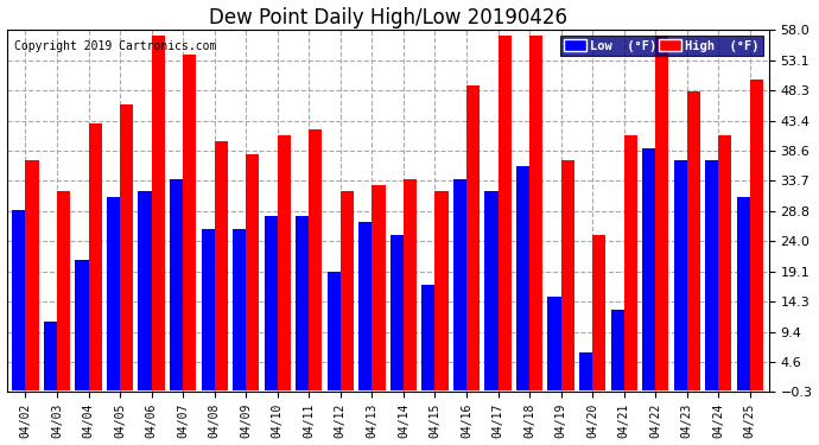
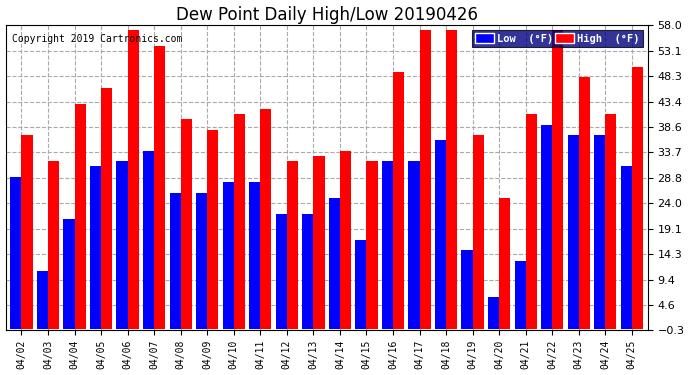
Low (°F)/04/12: 19 -> 22
Low (°F)/04/13: 27 -> 22
Low (°F)/04/16: 34 -> 32
